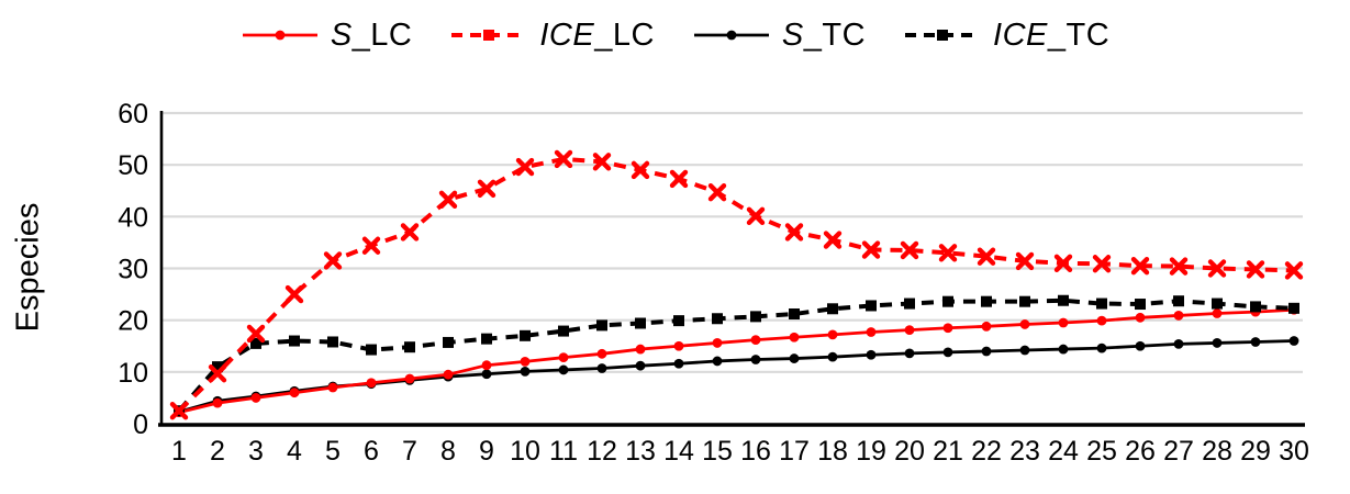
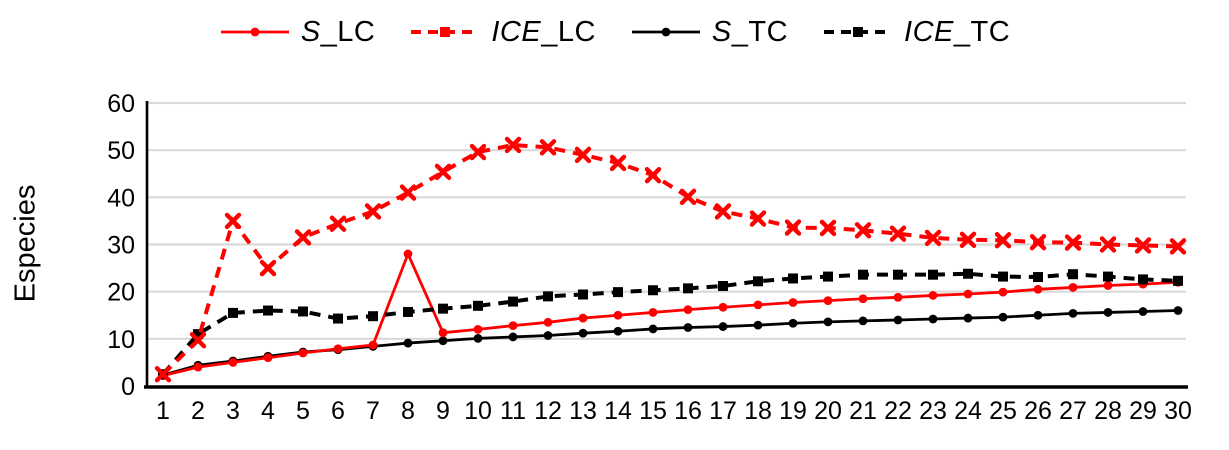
ICE_LC/3: 17 -> 35
S_LC/8: 10 -> 28
ICE_LC/8: 43 -> 41
